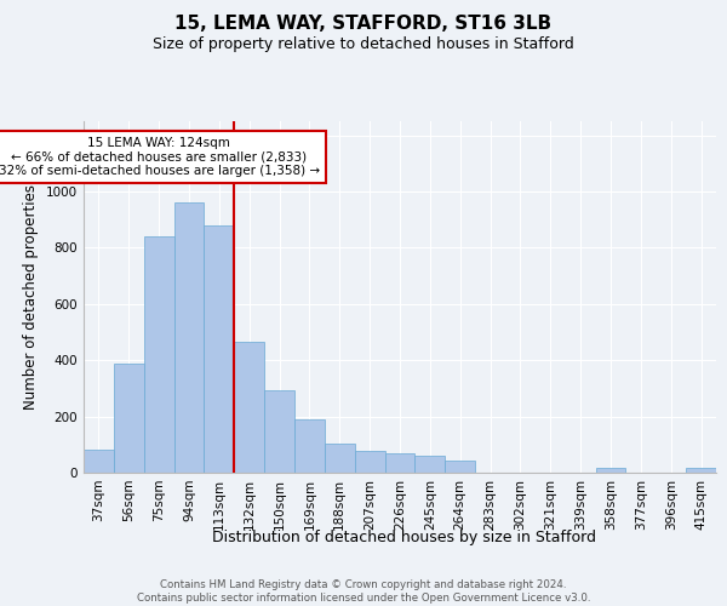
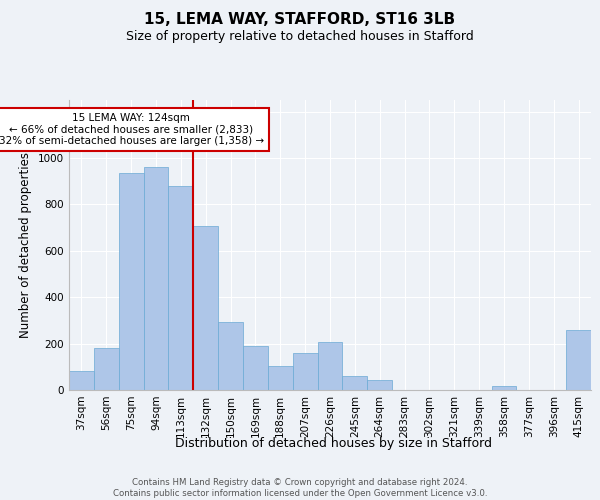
56sqm: 390 -> 180
75sqm: 840 -> 935
132sqm: 465 -> 705
207sqm: 78 -> 160
226sqm: 68 -> 205
415sqm: 18 -> 260
